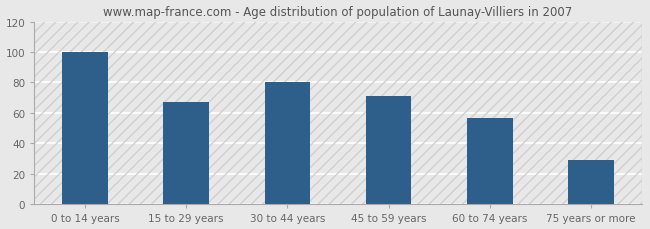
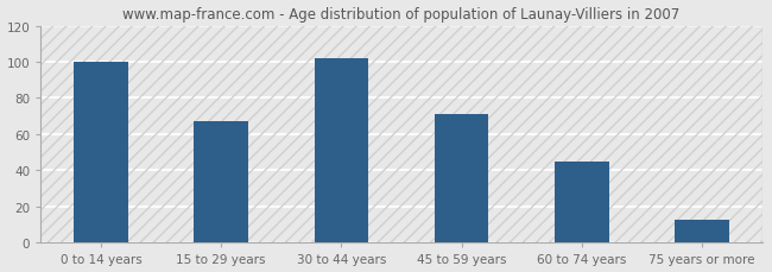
30 to 44 years: 80 -> 102
60 to 74 years: 57 -> 45
75 years or more: 29 -> 13
